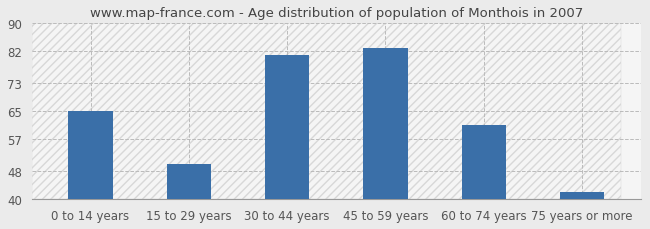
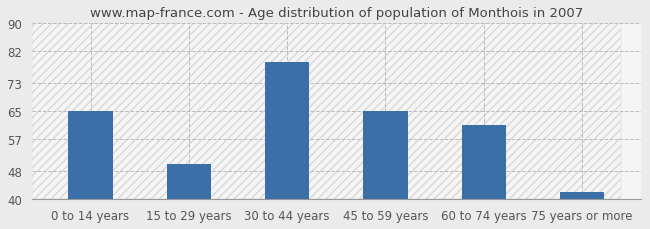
30 to 44 years: 81 -> 79
45 to 59 years: 83 -> 65
